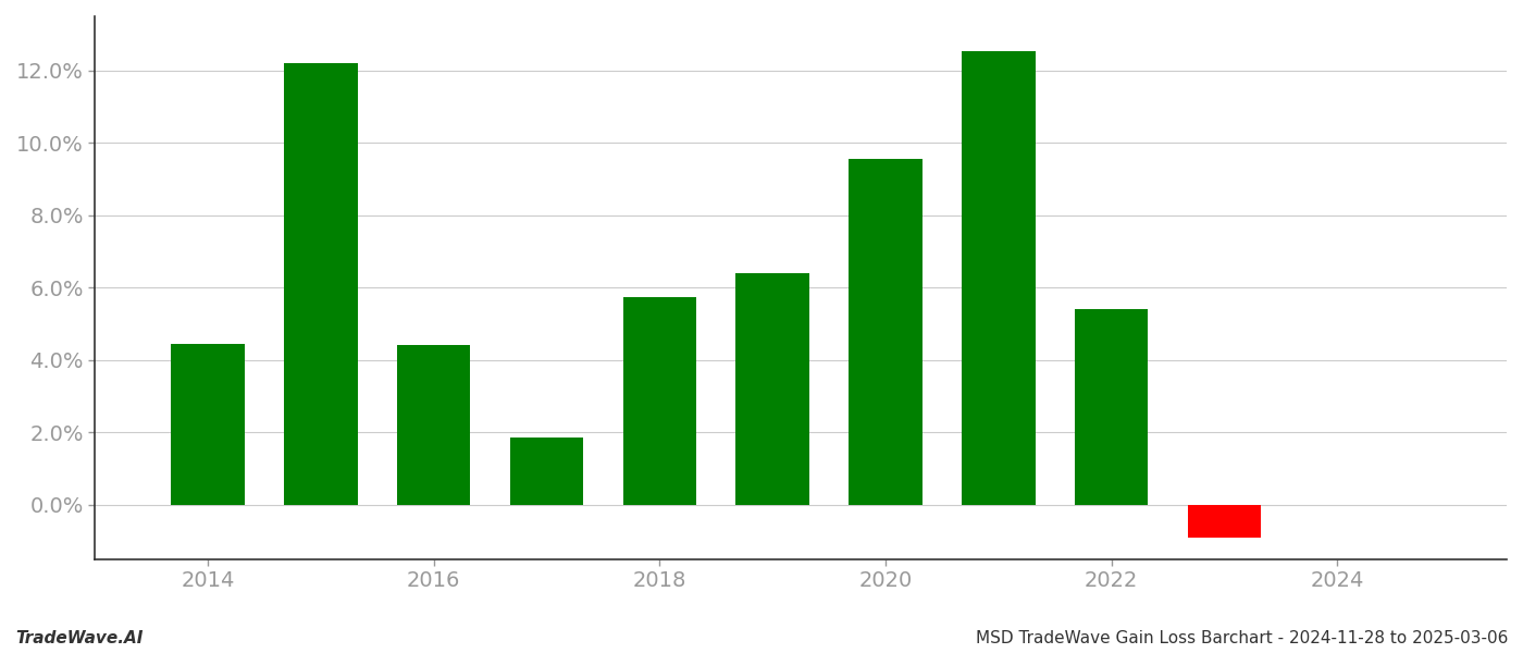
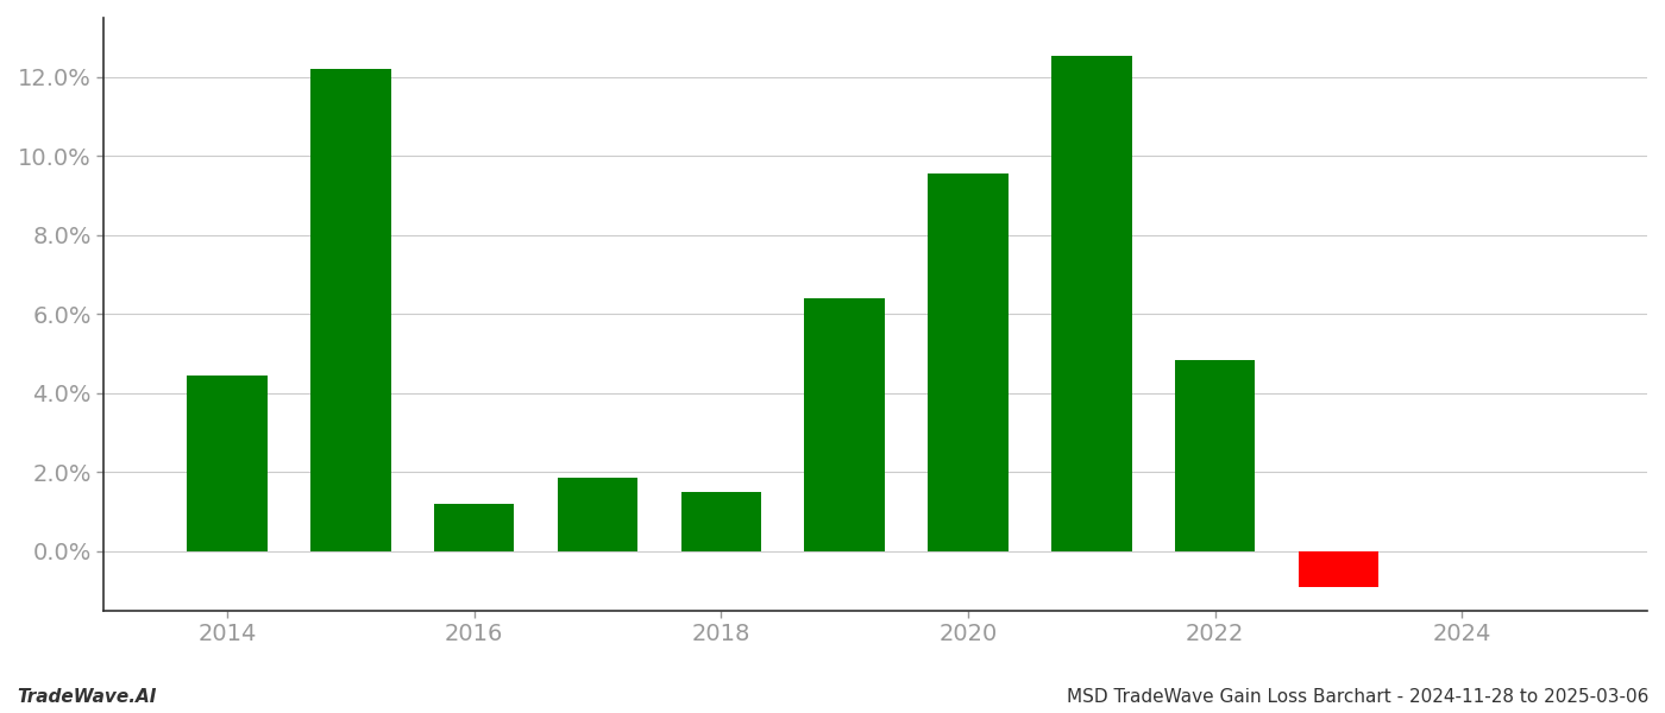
2016: 4.40% -> 1.20%
2018: 5.75% -> 1.50%
2022: 5.40% -> 4.85%
